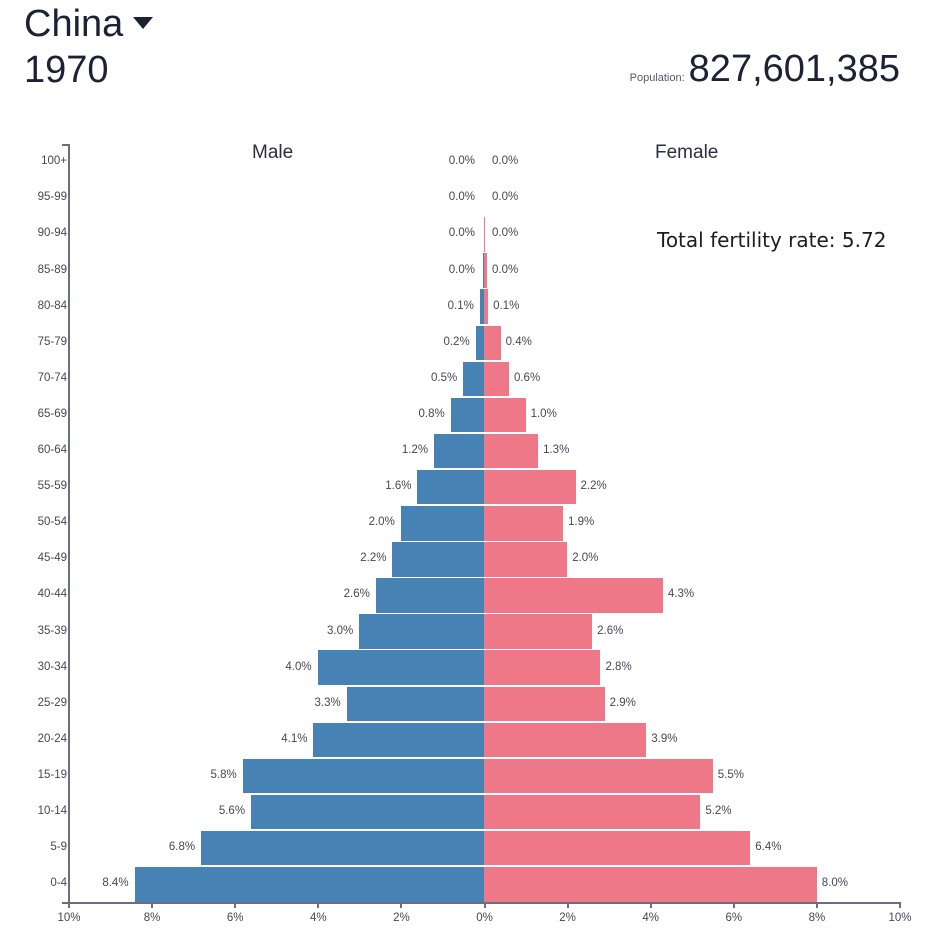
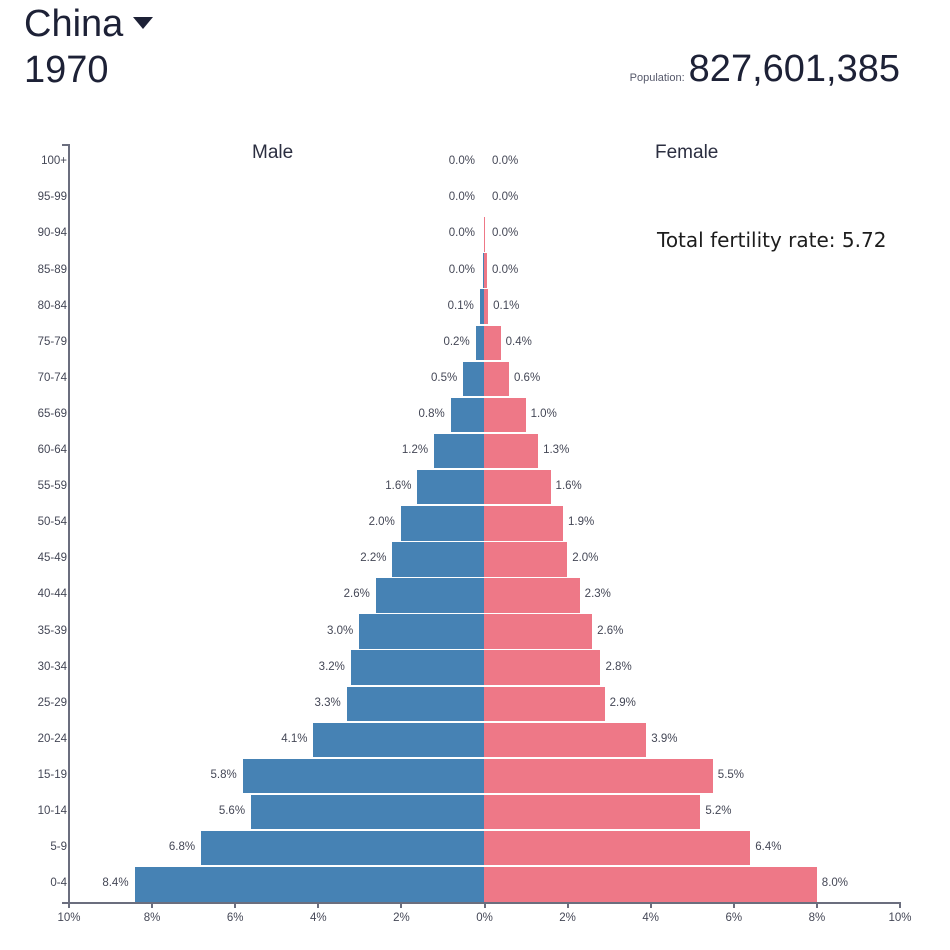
Female/55-59: 2.2% -> 1.6%
Female/40-44: 4.3% -> 2.3%
Male/30-34: 4.0% -> 3.2%
